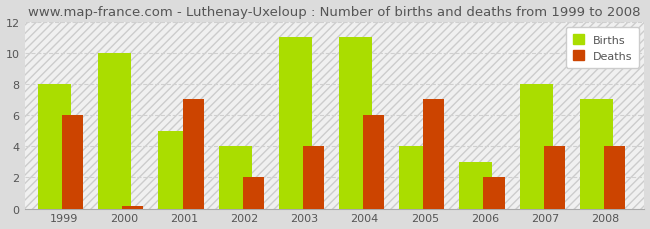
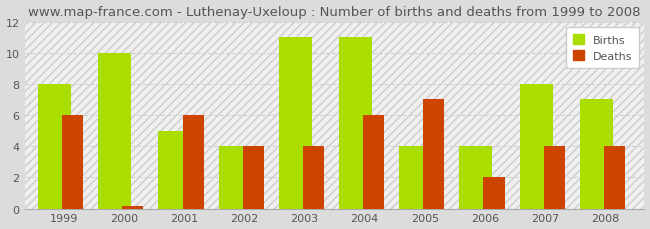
Deaths/2001: 7.0 -> 6.0
Deaths/2002: 2.0 -> 4.0
Births/2006: 3 -> 4
